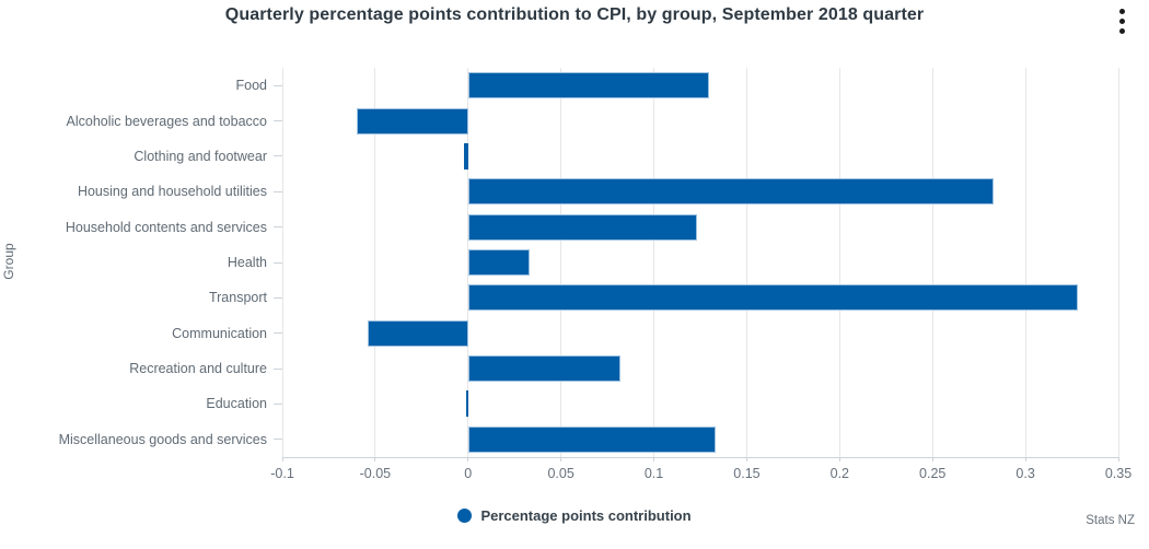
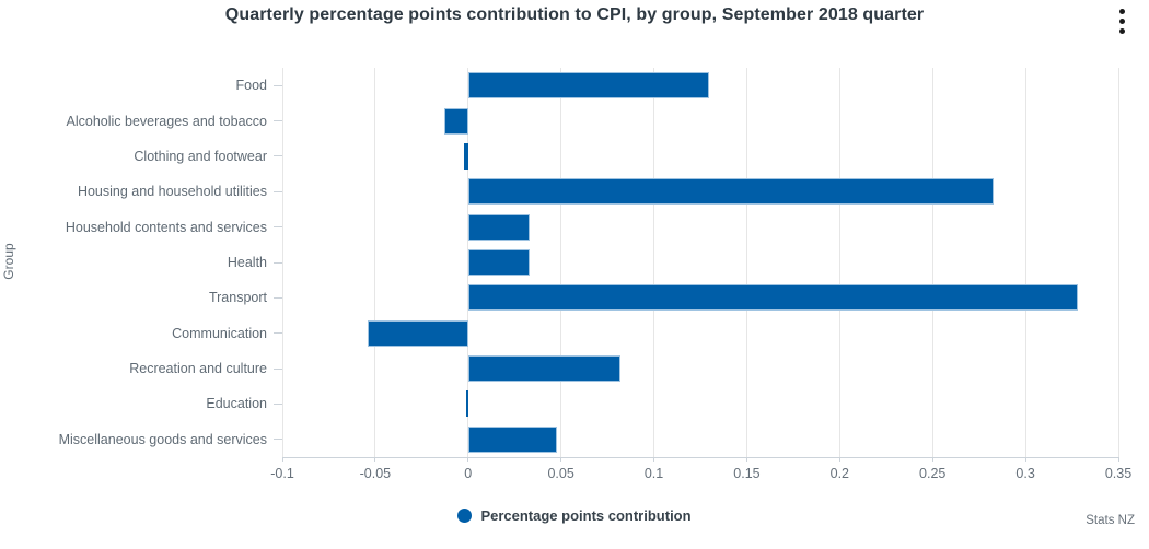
Alcoholic beverages and tobacco: -0.060 -> -0.013
Household contents and services: 0.123 -> 0.033
Miscellaneous goods and services: 0.133 -> 0.048
